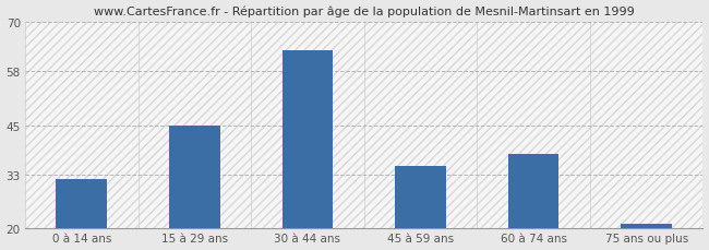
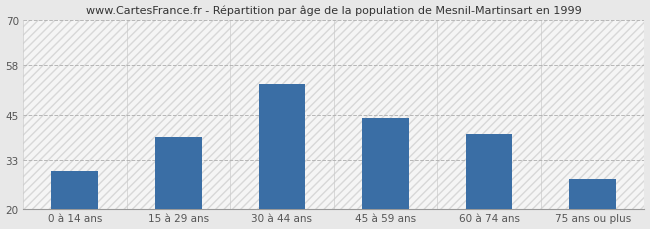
0 à 14 ans: 32 -> 30
15 à 29 ans: 45 -> 39
30 à 44 ans: 63 -> 53
45 à 59 ans: 35 -> 44
60 à 74 ans: 38 -> 40
75 ans ou plus: 21 -> 28
